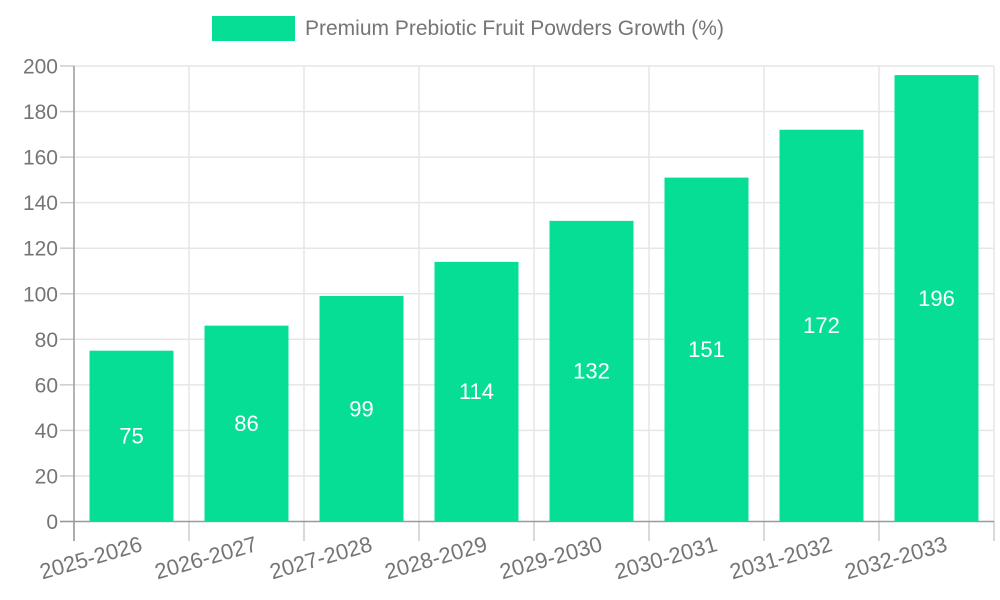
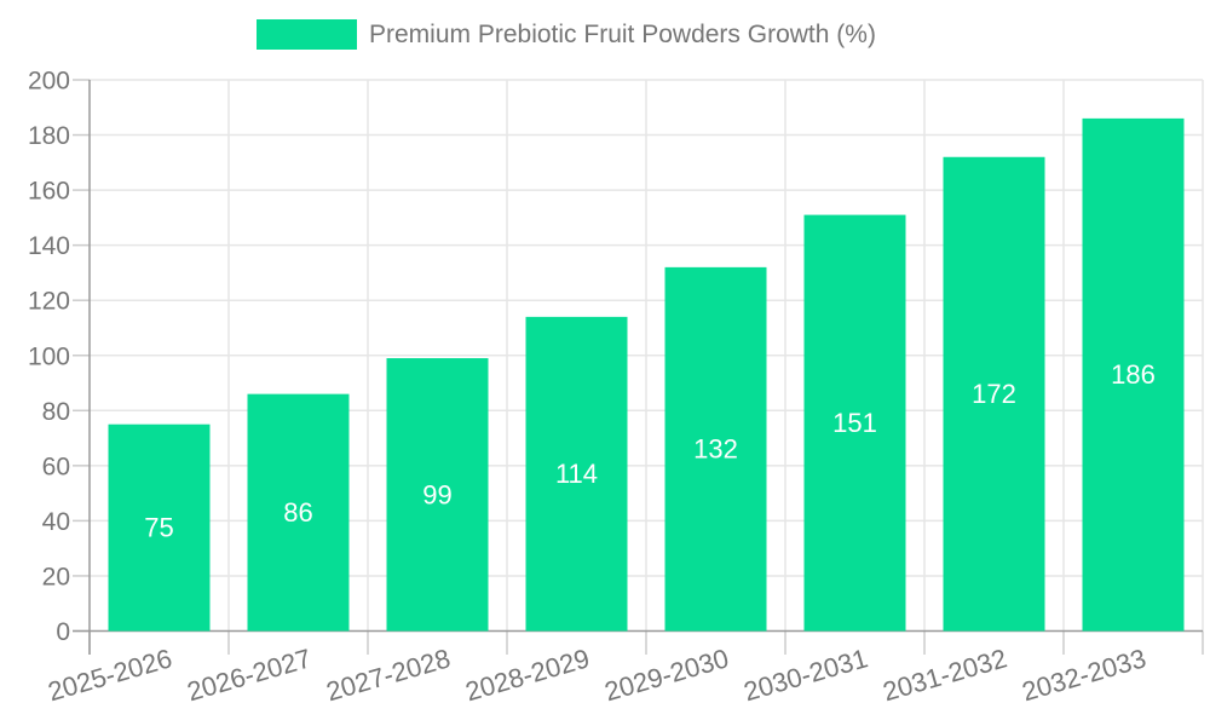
2032-2033: 196 -> 186
